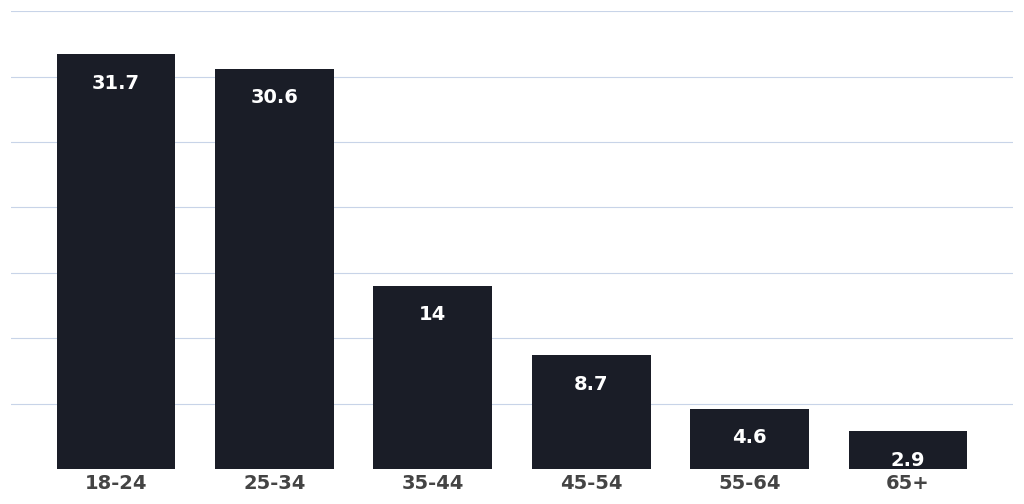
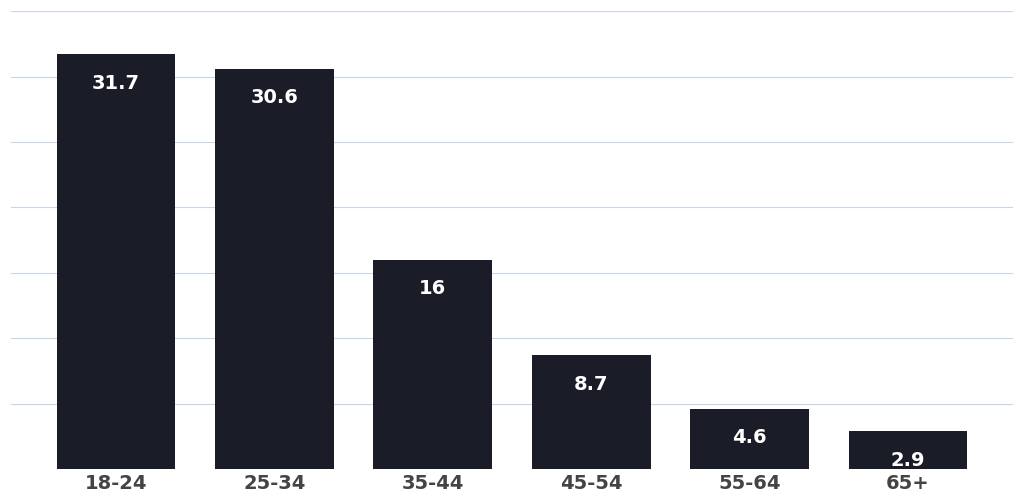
35-44: 14 -> 16
